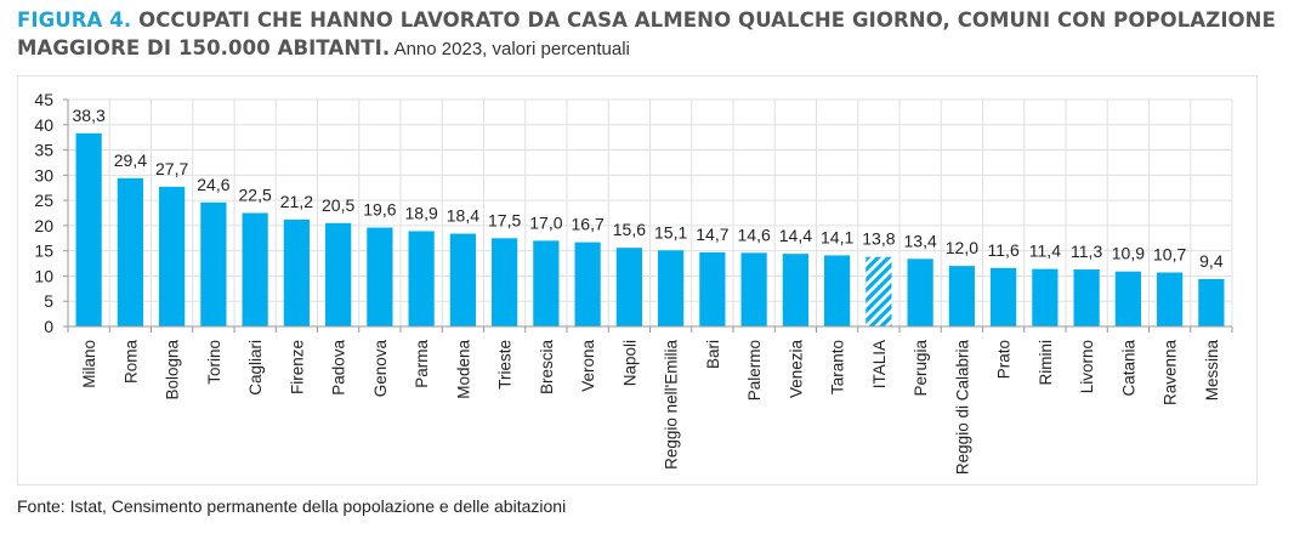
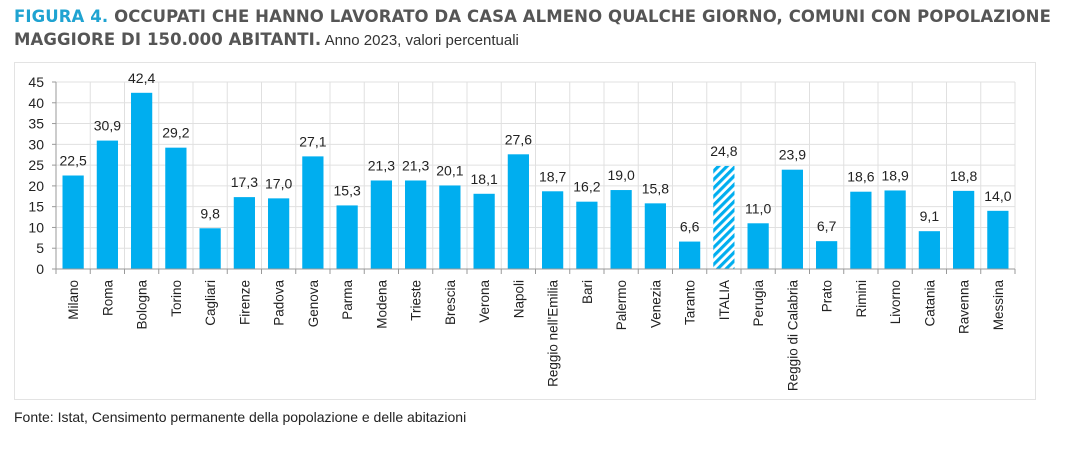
Milano: 38,3 -> 22,5
Roma: 29,4 -> 30,9
Bologna: 27,7 -> 42,4
Torino: 24,6 -> 29,2
Cagliari: 22,5 -> 9,8
Firenze: 21,2 -> 17,3
Padova: 20,5 -> 17,0
Genova: 19,6 -> 27,1
Parma: 18,9 -> 15,3
Modena: 18,4 -> 21,3
Trieste: 17,5 -> 21,3
Brescia: 17,0 -> 20,1
Verona: 16,7 -> 18,1
Napoli: 15,6 -> 27,6
Reggio nell'Emilia: 15,1 -> 18,7
Bari: 14,7 -> 16,2
Palermo: 14,6 -> 19,0
Venezia: 14,4 -> 15,8
Taranto: 14,1 -> 6,6
ITALIA: 13,8 -> 24,8
Perugia: 13,4 -> 11,0
Reggio di Calabria: 12,0 -> 23,9
Prato: 11,6 -> 6,7
Rimini: 11,4 -> 18,6
Livorno: 11,3 -> 18,9
Catania: 10,9 -> 9,1
Ravenna: 10,7 -> 18,8
Messina: 9,4 -> 14,0
